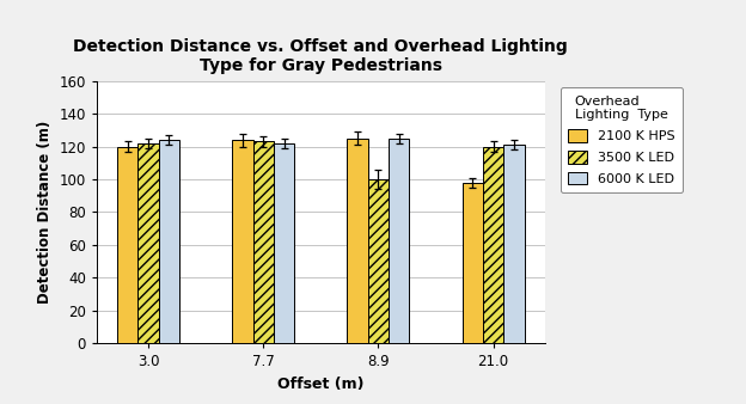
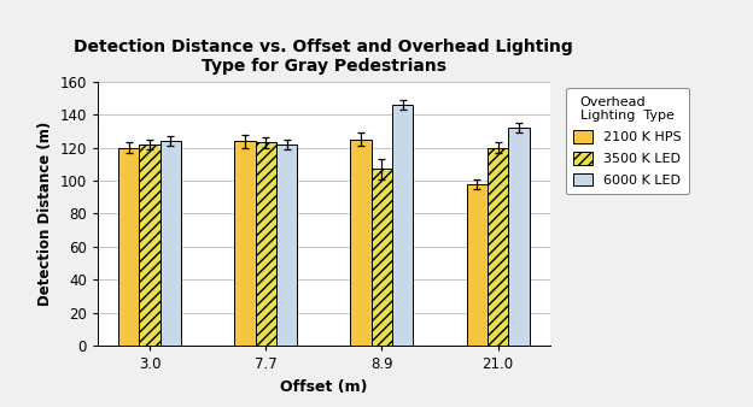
3500 K LED/8.9: 100 -> 107
6000 K LED/8.9: 125 -> 146
6000 K LED/21.0: 121 -> 132
